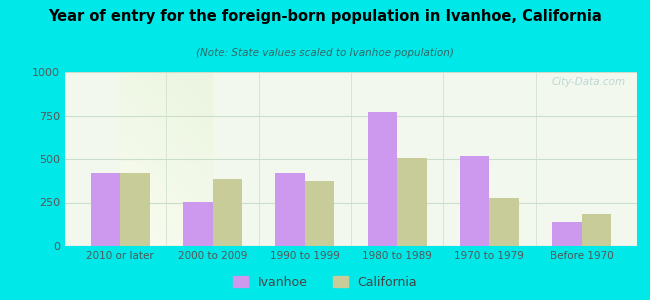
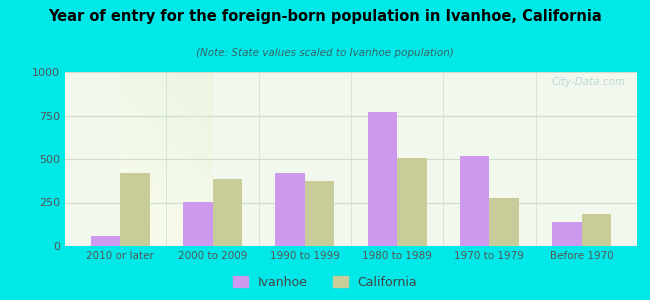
Ivanhoe/2010 or later: 420 -> 60
